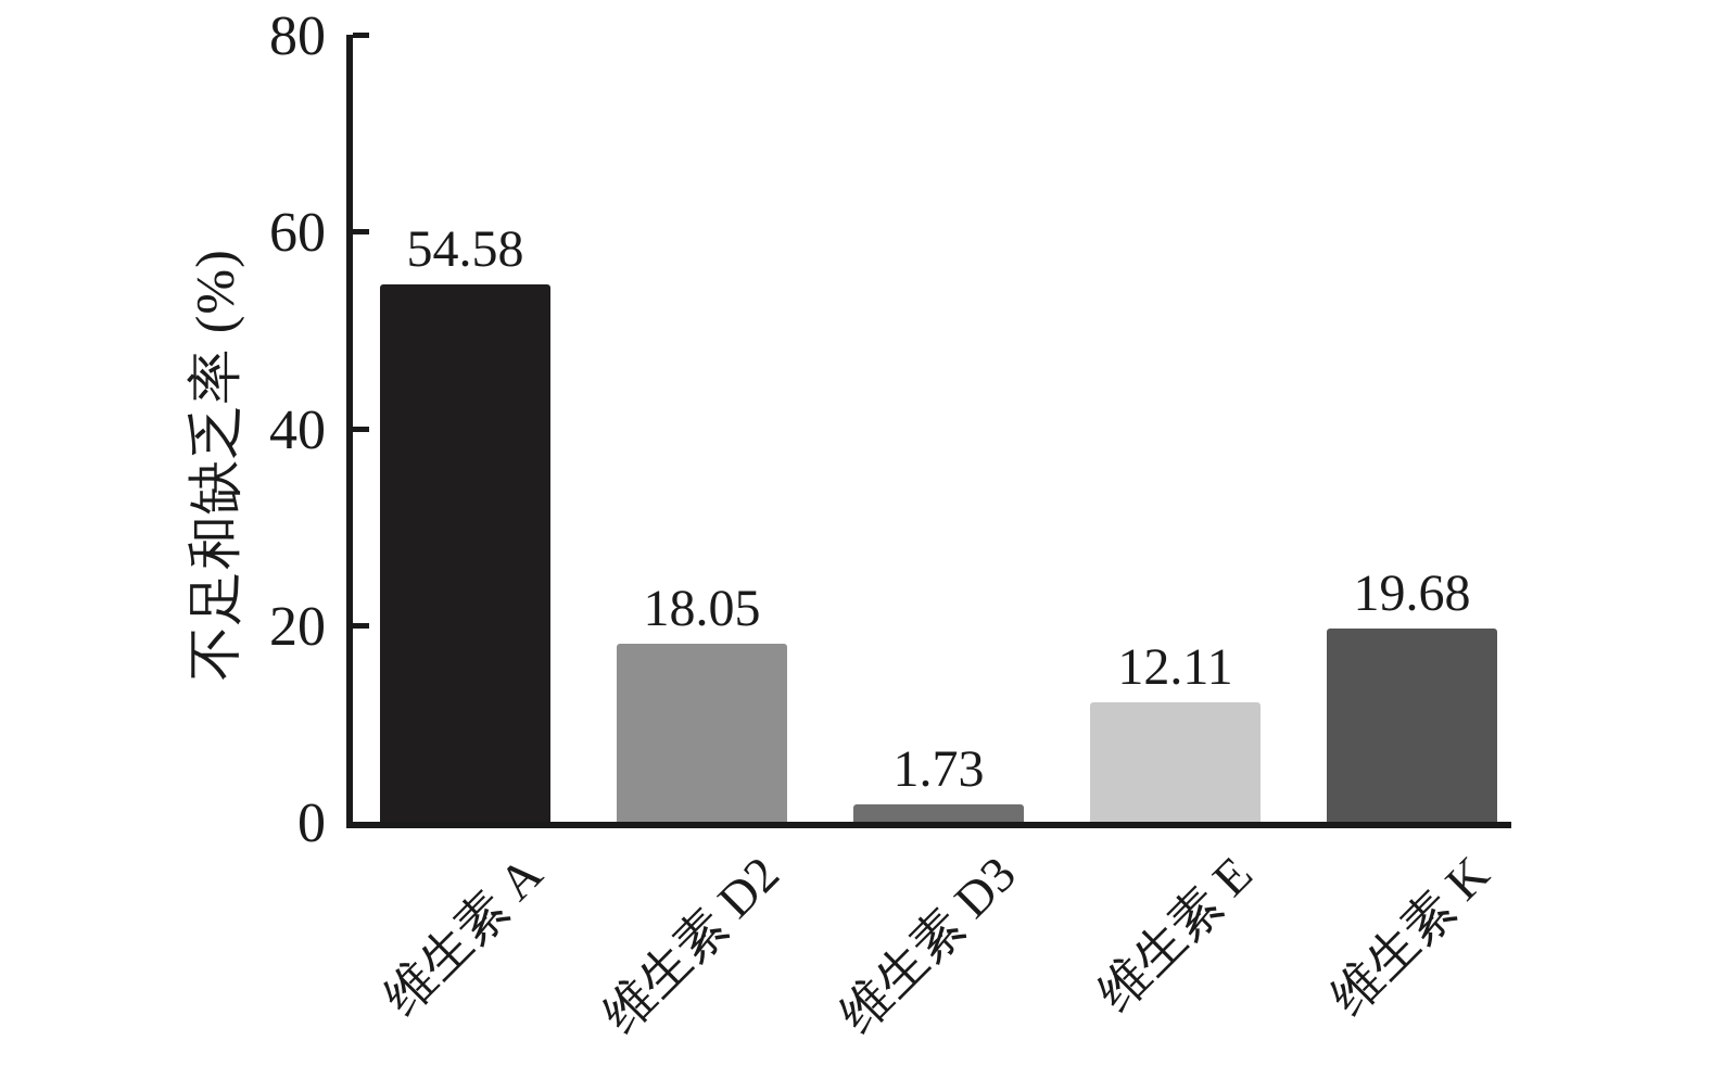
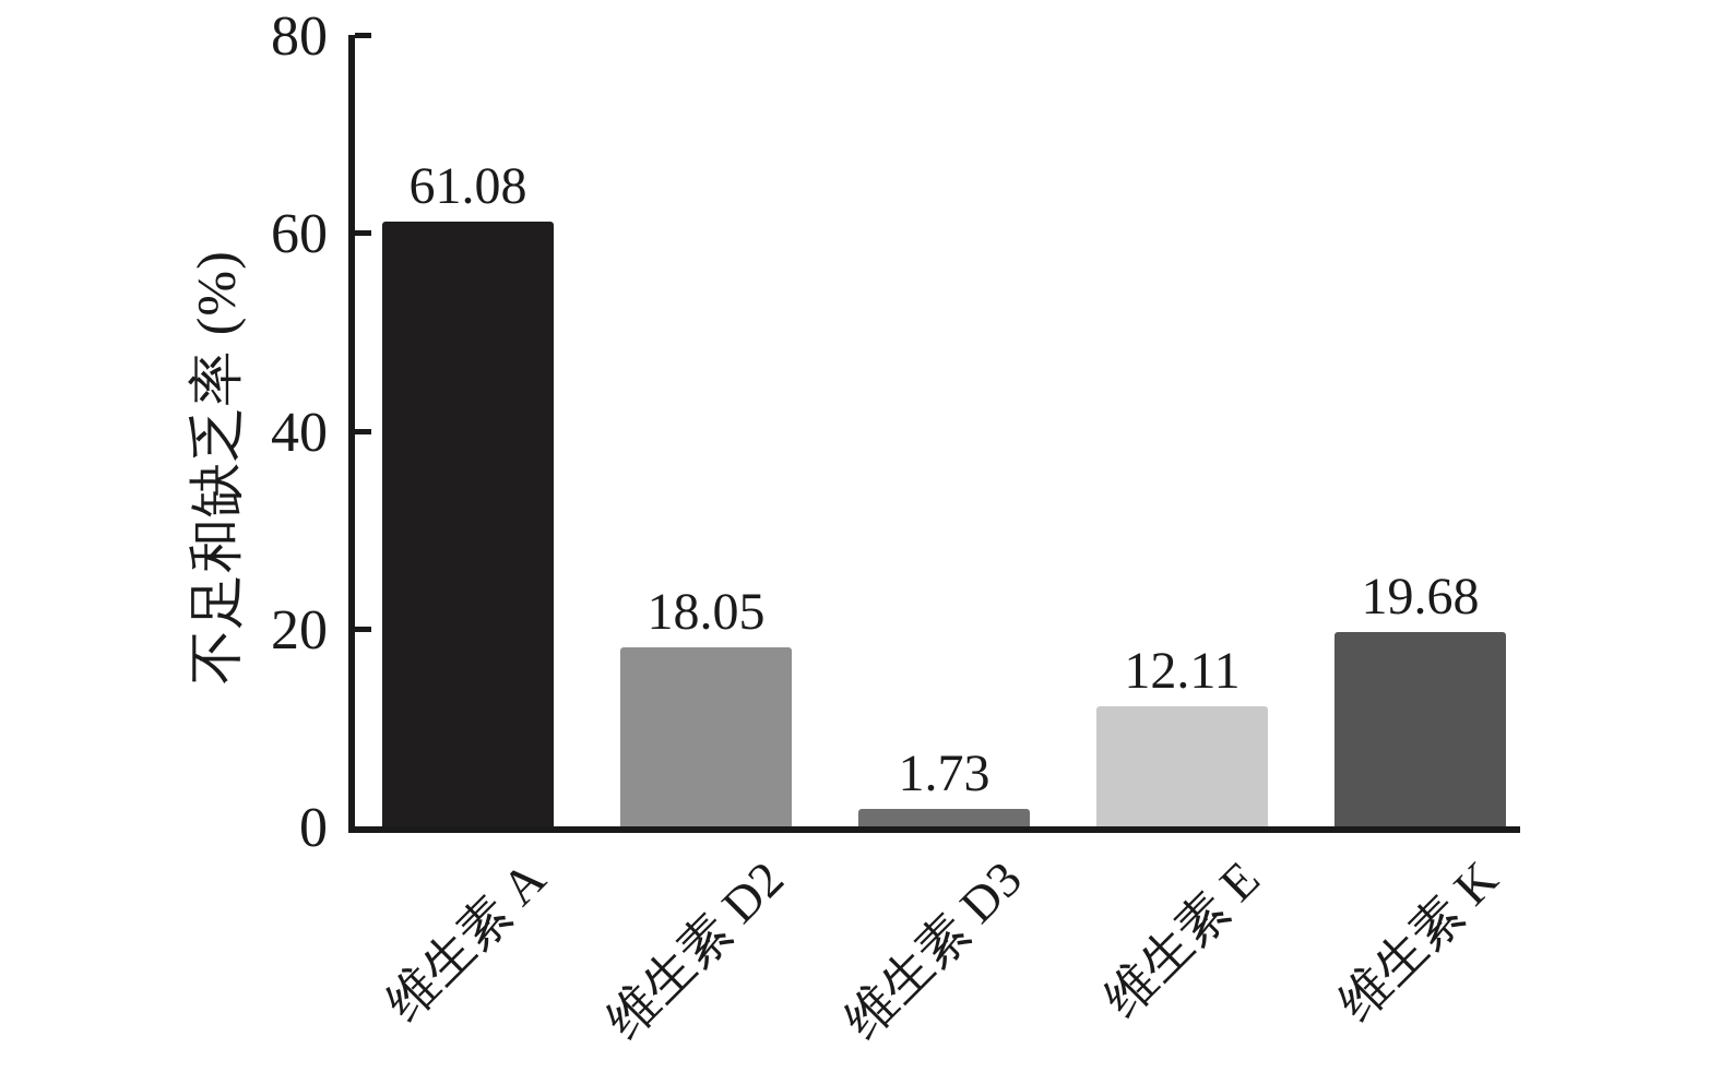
维生素 A: 54.58 -> 61.08
